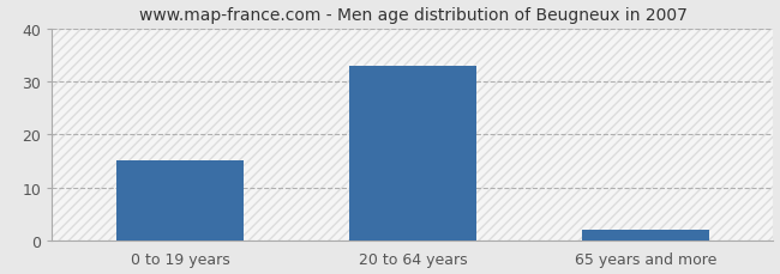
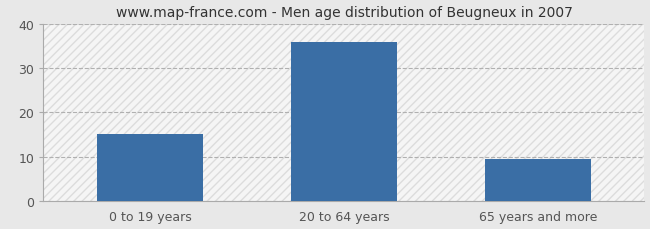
20 to 64 years: 33.0 -> 36.0
65 years and more: 2.0 -> 9.5
